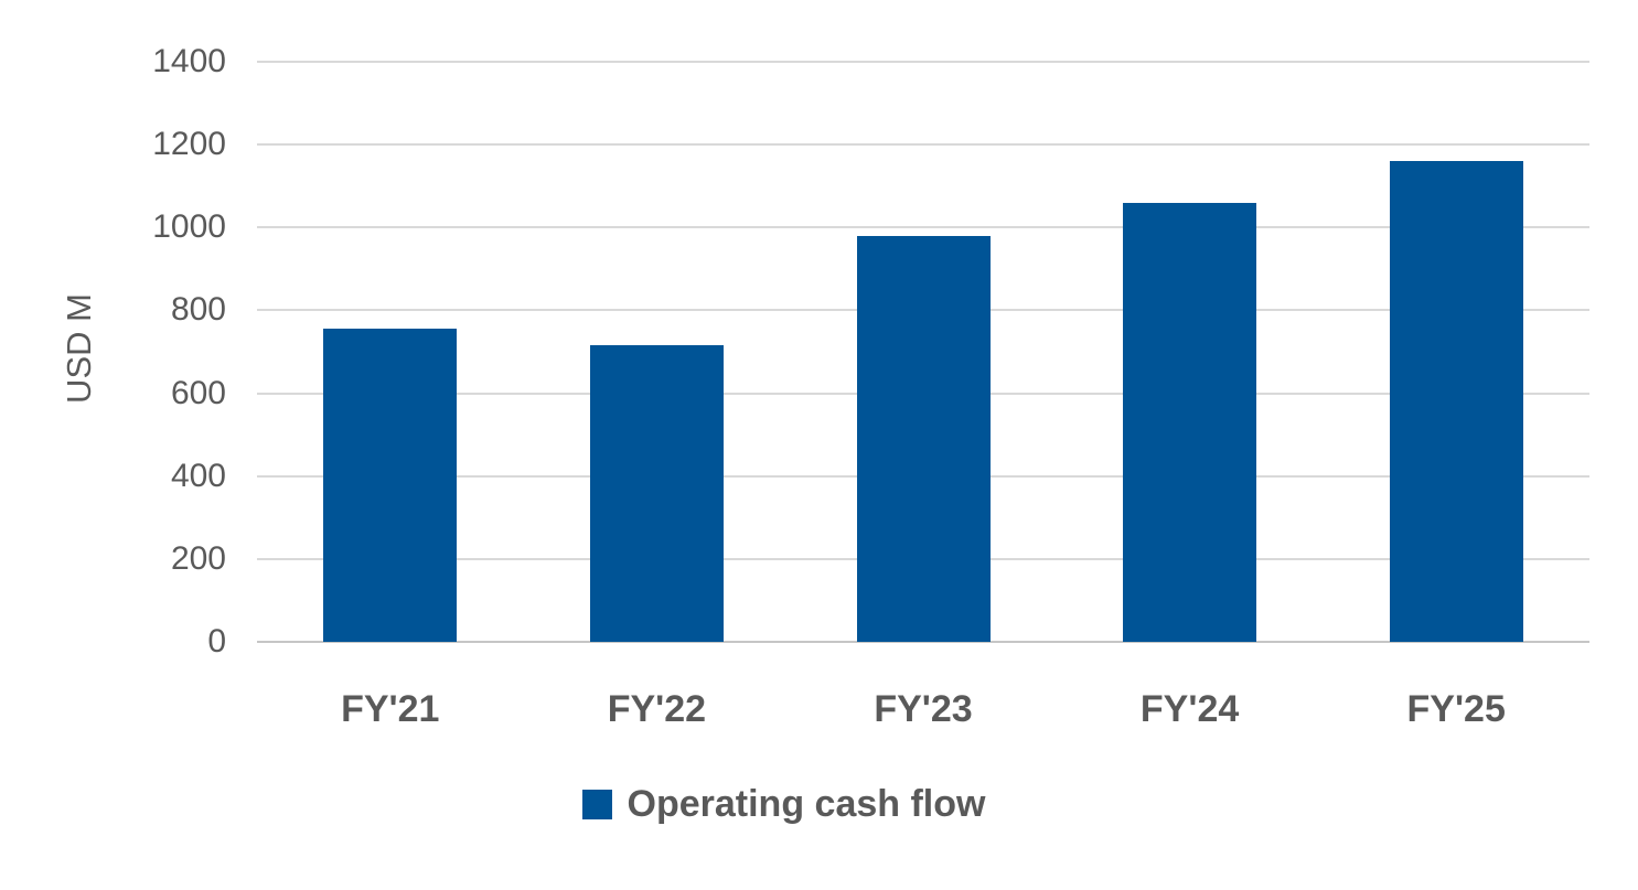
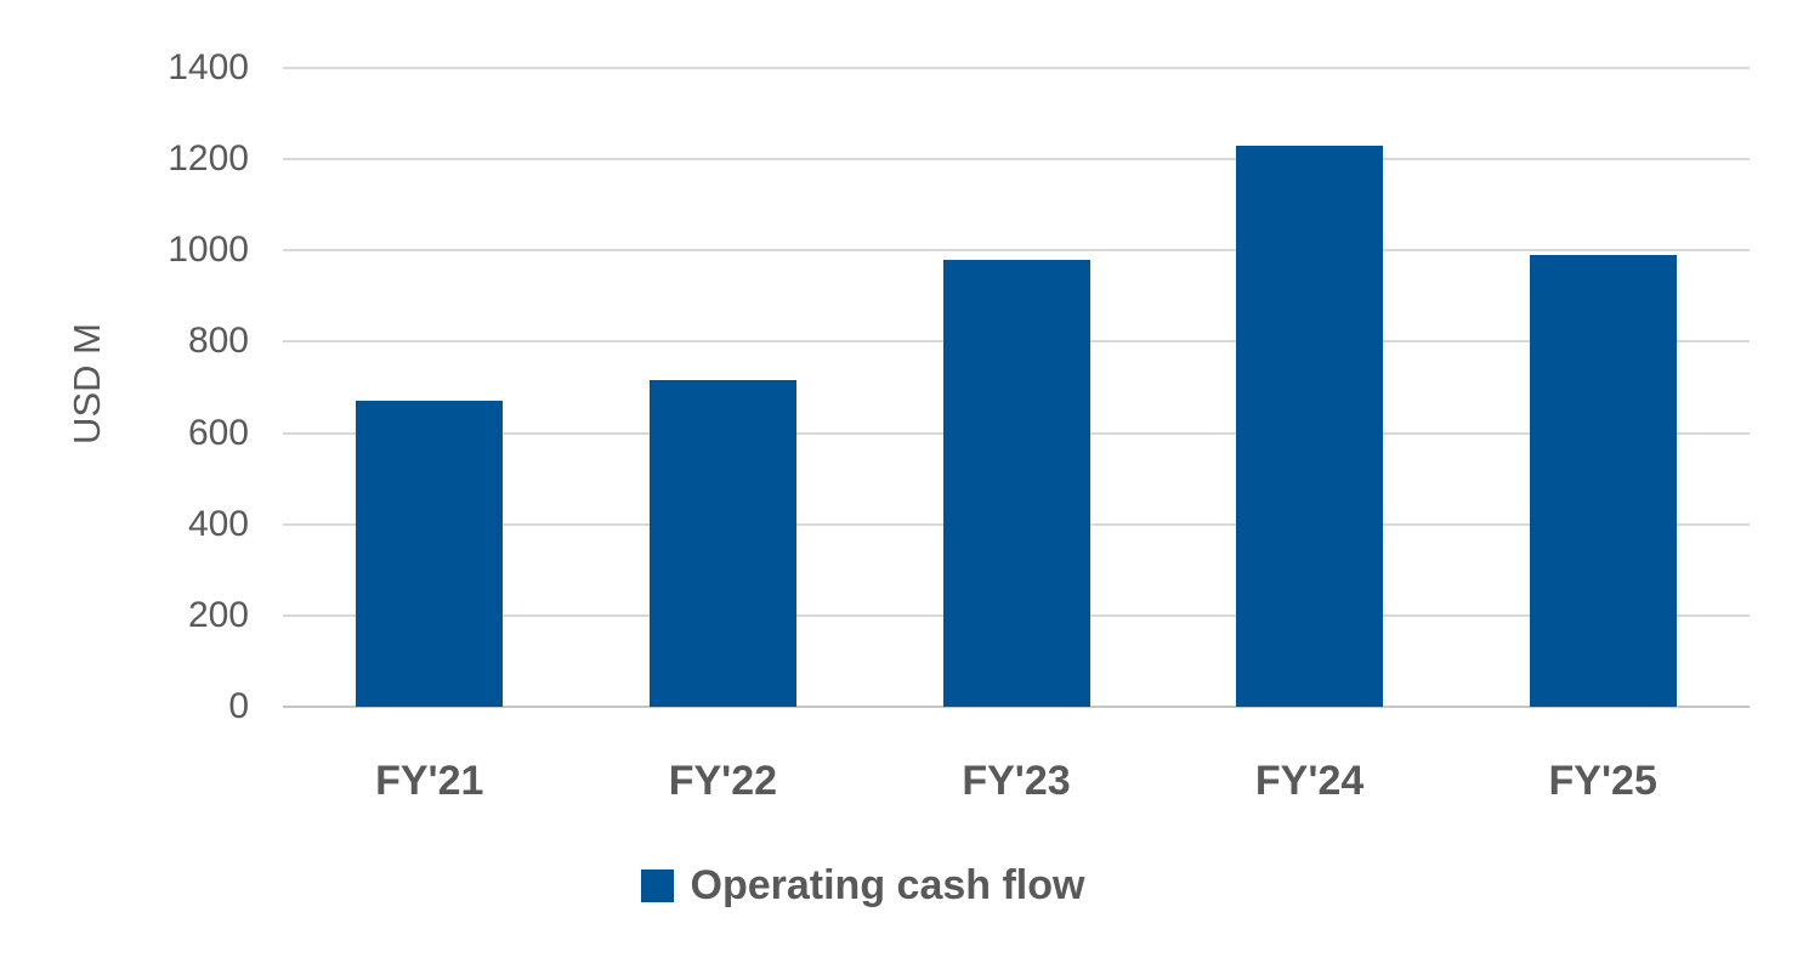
FY'21: 760 -> 670
FY'24: 1060 -> 1230
FY'25: 1160 -> 990
